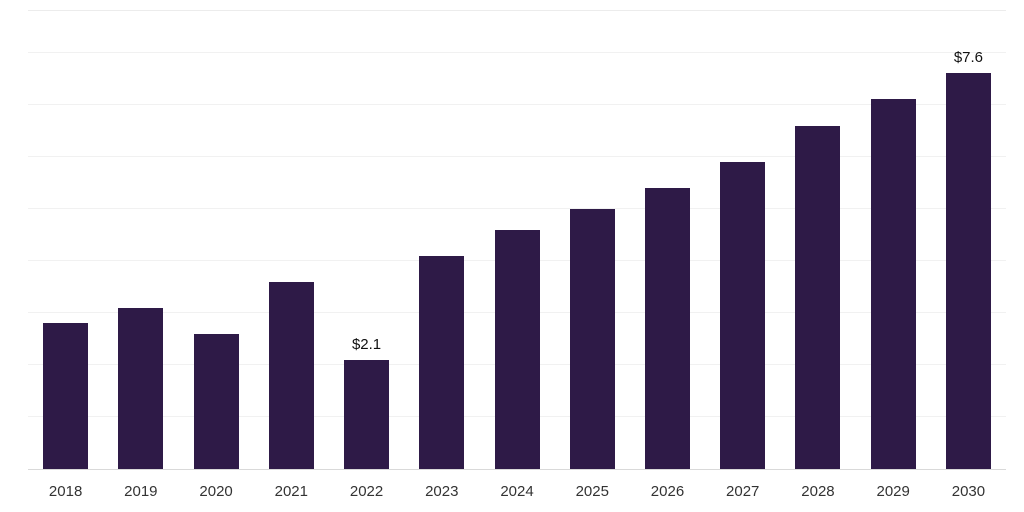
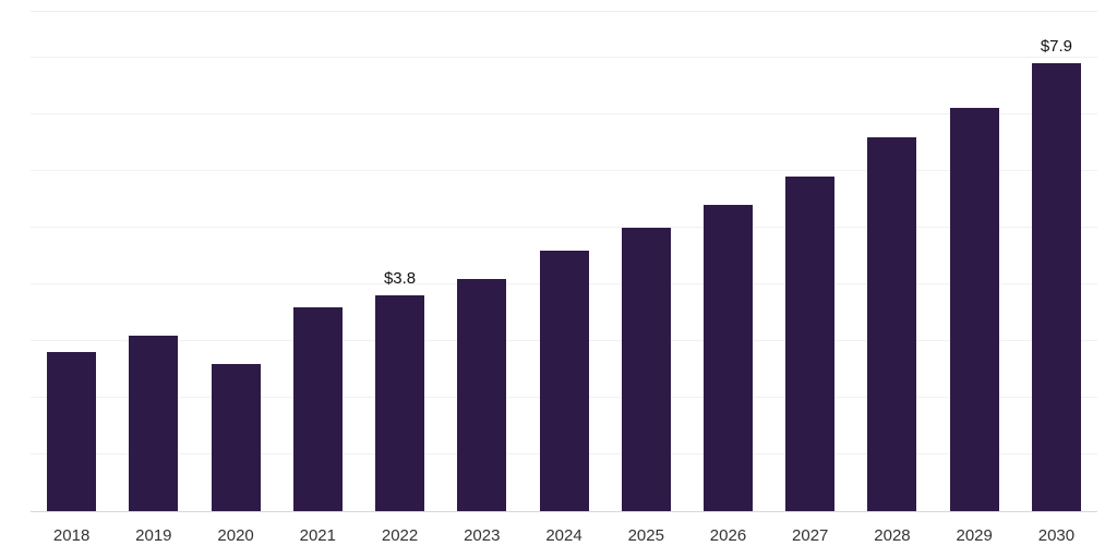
2022: $2.1 -> $3.8
2030: $7.6 -> $7.9
